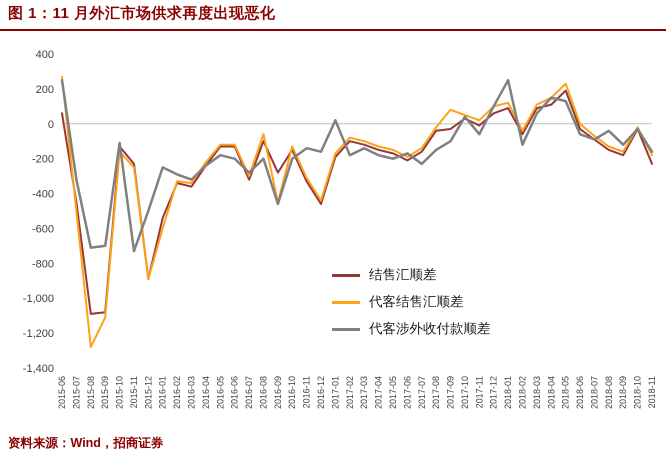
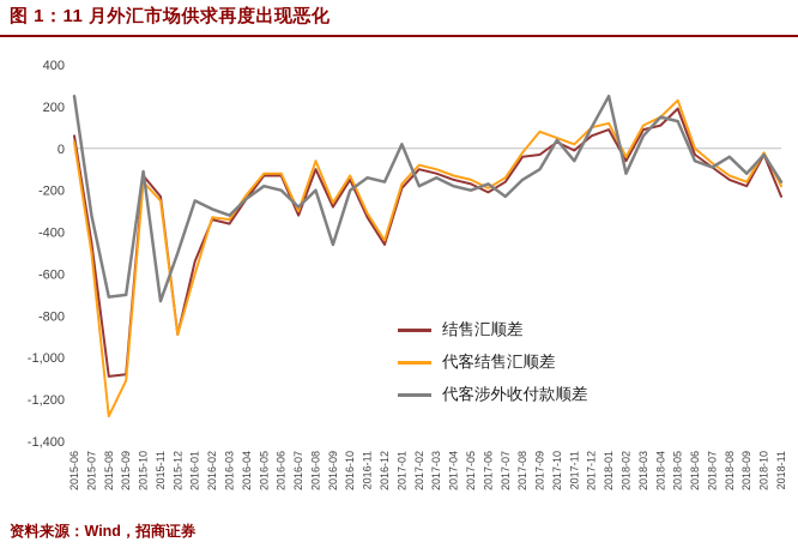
代客结售汇顺差/2015-06: 270 -> 30
代客结售汇顺差/2016-09: -450 -> -260
